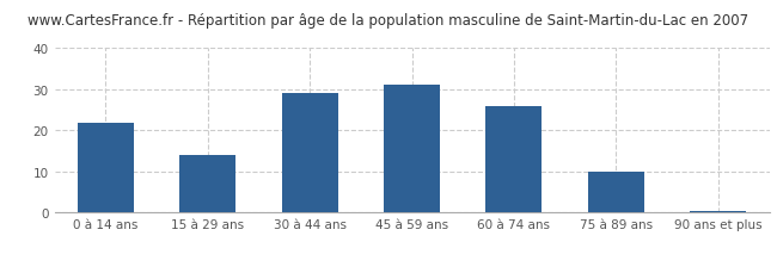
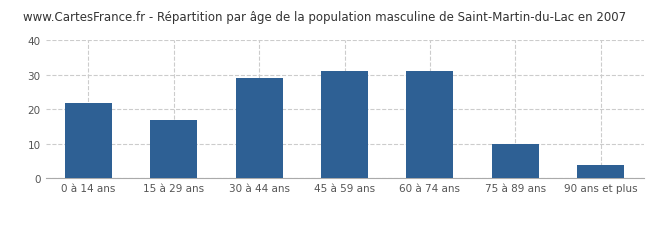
15 à 29 ans: 14.0 -> 17.0
60 à 74 ans: 26.0 -> 31.0
90 ans et plus: 0.5 -> 4.0
